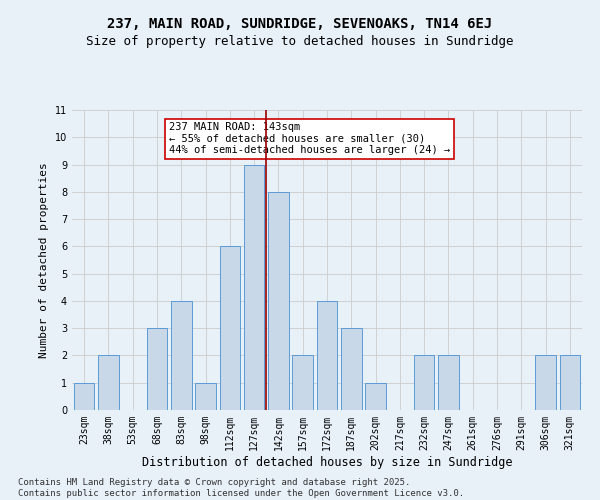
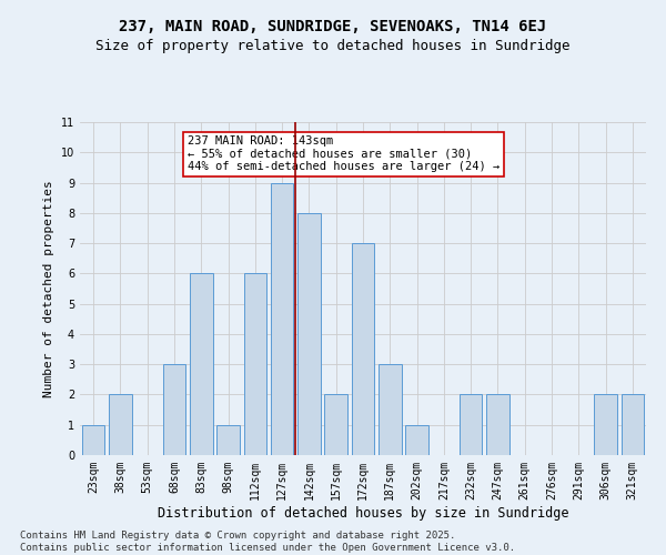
83sqm: 4 -> 6
172sqm: 4 -> 7
